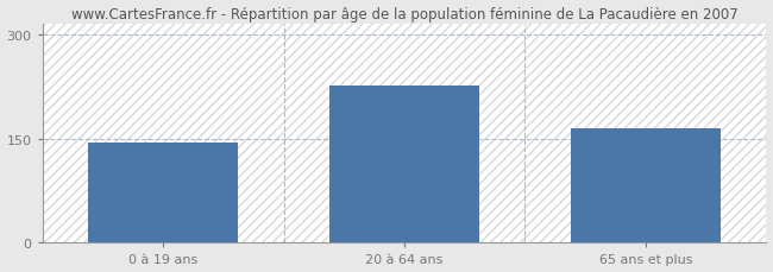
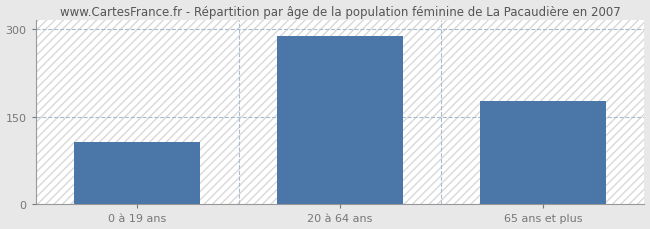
0 à 19 ans: 144 -> 107
20 à 64 ans: 226 -> 288
65 ans et plus: 164 -> 176
